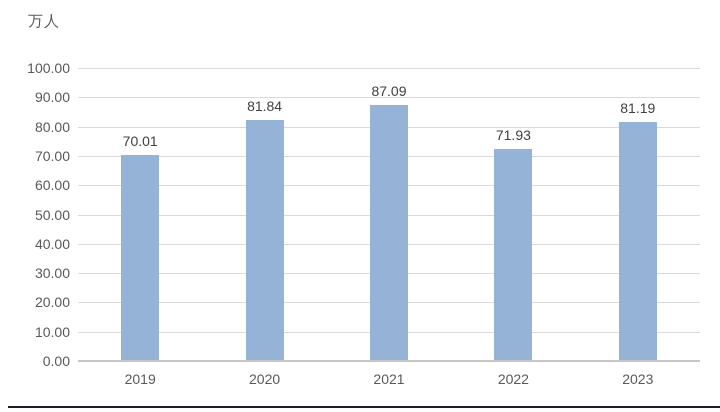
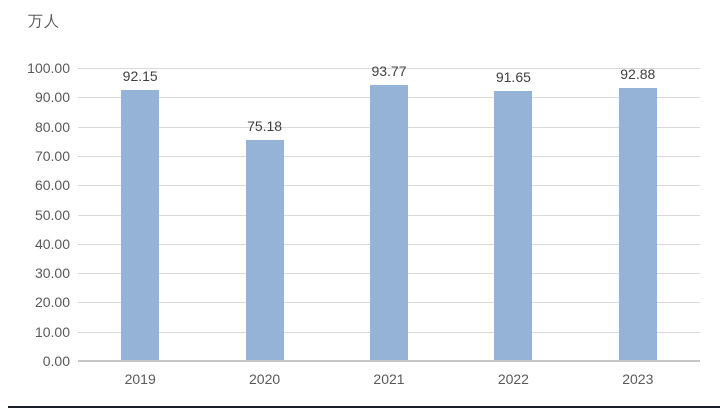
2019: 70.01 -> 92.15
2020: 81.84 -> 75.18
2021: 87.09 -> 93.77
2022: 71.93 -> 91.65
2023: 81.19 -> 92.88
